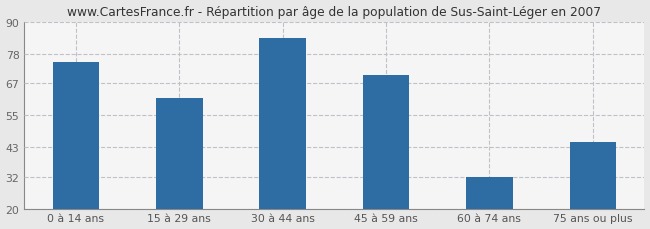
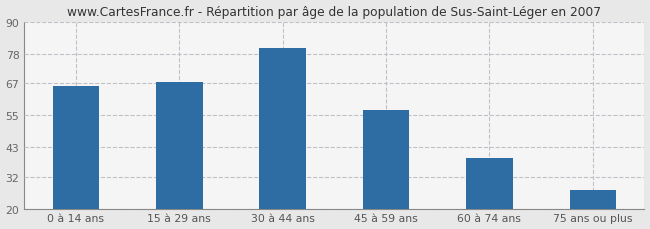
0 à 14 ans: 75.0 -> 66.0
15 à 29 ans: 61.5 -> 67.5
30 à 44 ans: 84.0 -> 80.0
45 à 59 ans: 70.0 -> 57.0
60 à 74 ans: 32.0 -> 39.0
75 ans ou plus: 45.0 -> 27.0
